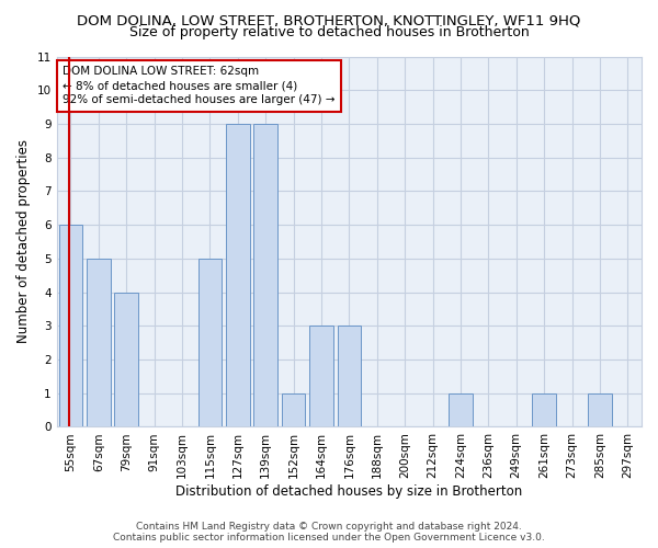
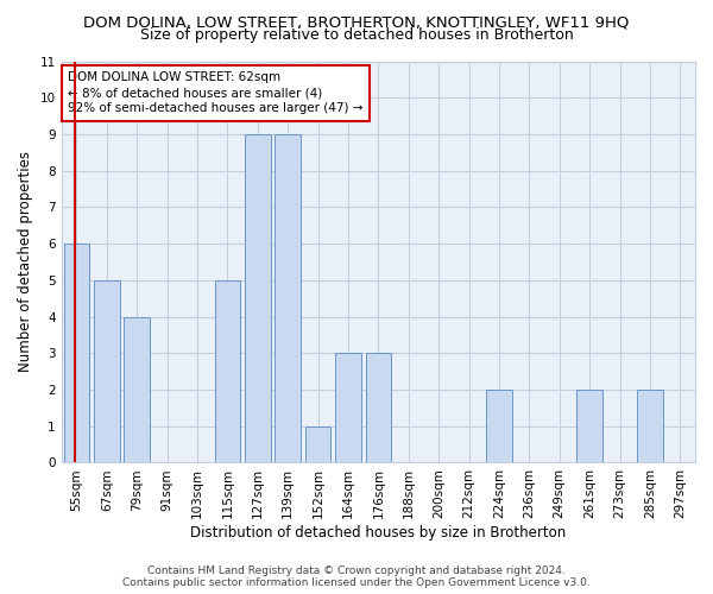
224sqm: 1 -> 2
261sqm: 1 -> 2
285sqm: 1 -> 2
